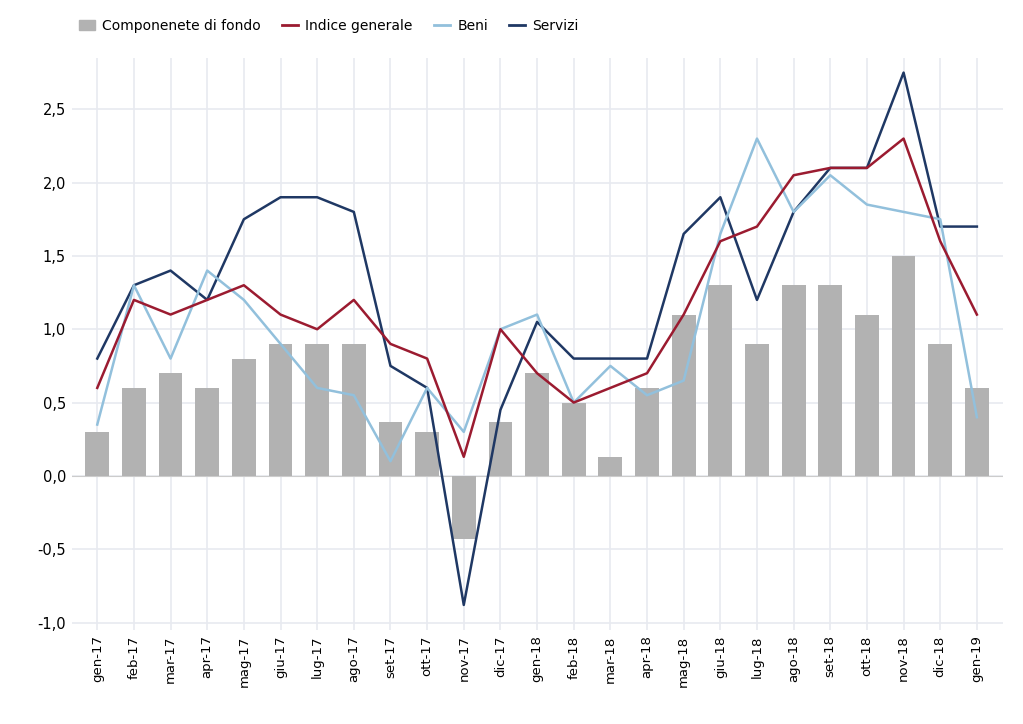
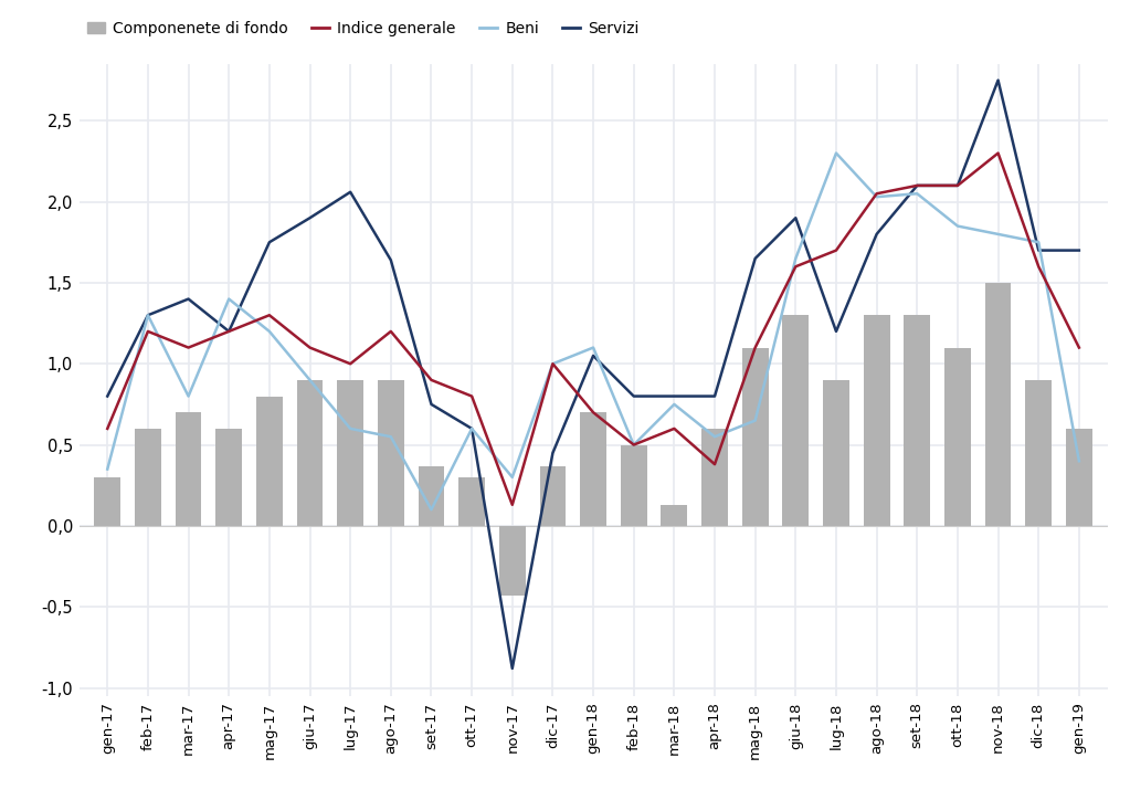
Servizi/lug-17: 1,90 -> 2,06
Servizi/ago-17: 1,80 -> 1,64
Indice generale/apr-18: 0,70 -> 0,38
Beni/ago-18: 1,80 -> 2,03
